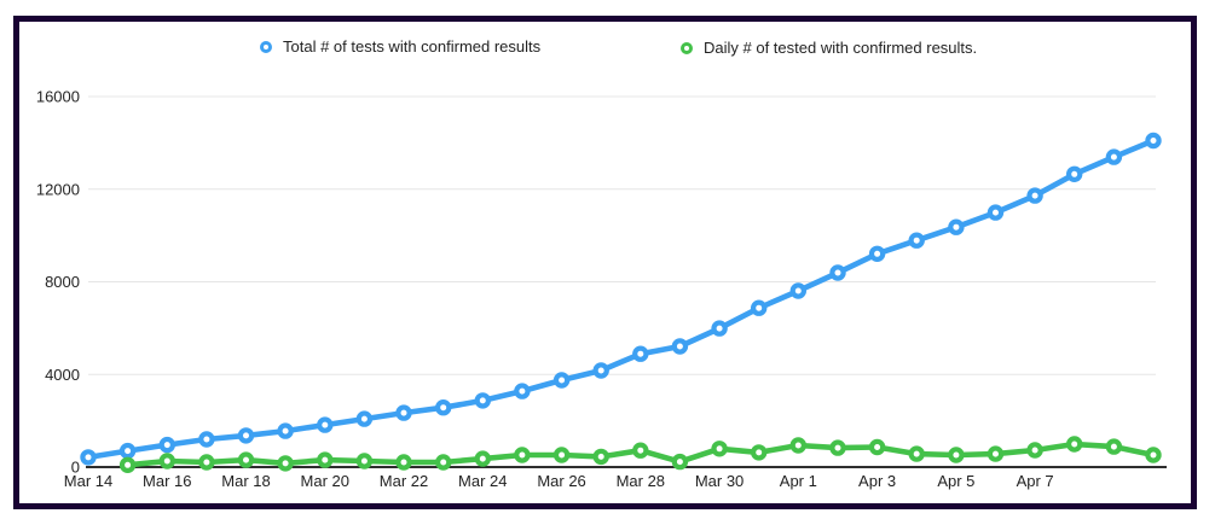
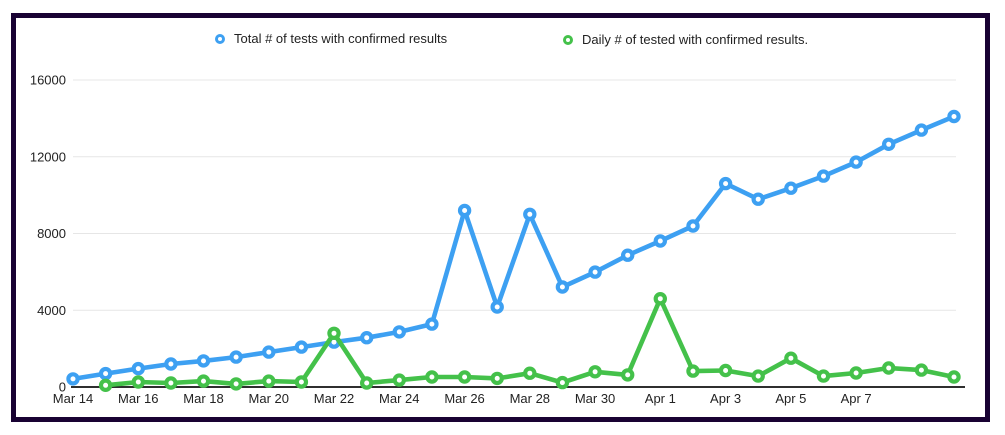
Daily # of tested with confirmed results./Mar 22: 200 -> 2800
Total # of tests with confirmed results/Mar 26: 3800 -> 9200
Total # of tests with confirmed results/Mar 28: 4900 -> 9000
Daily # of tested with confirmed results./Apr 1: 900 -> 4600
Total # of tests with confirmed results/Apr 3: 9200 -> 10600
Daily # of tested with confirmed results./Apr 5: 500 -> 1500
